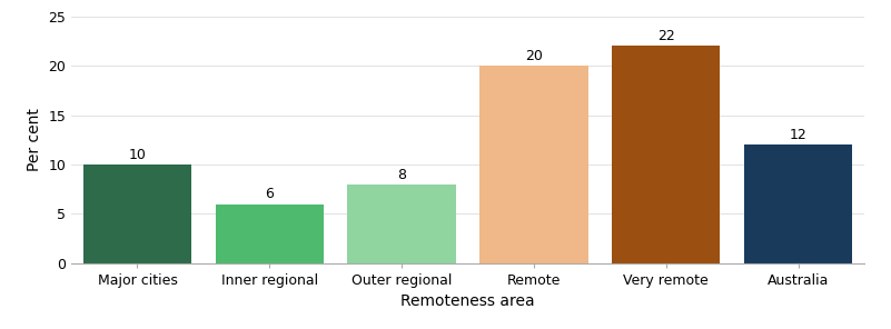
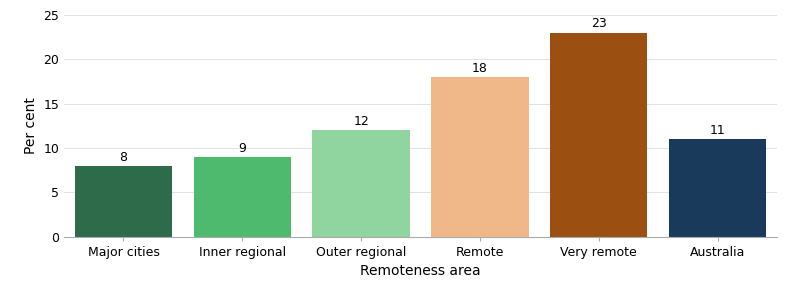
Major cities: 10 -> 8
Inner regional: 6 -> 9
Outer regional: 8 -> 12
Remote: 20 -> 18
Very remote: 22 -> 23
Australia: 12 -> 11
